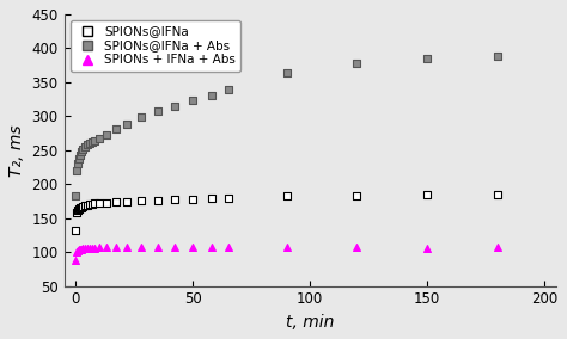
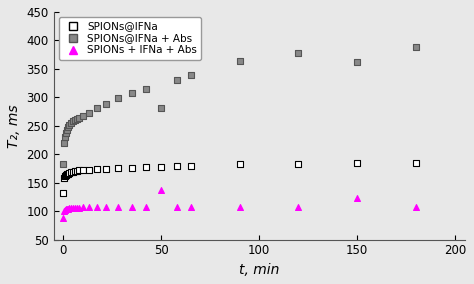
SPIONs@IFNa + Abs/50: 324 -> 282
SPIONs + IFNa + Abs/50: 107 -> 138
SPIONs@IFNa + Abs/150: 385 -> 362
SPIONs + IFNa + Abs/150: 105 -> 124
